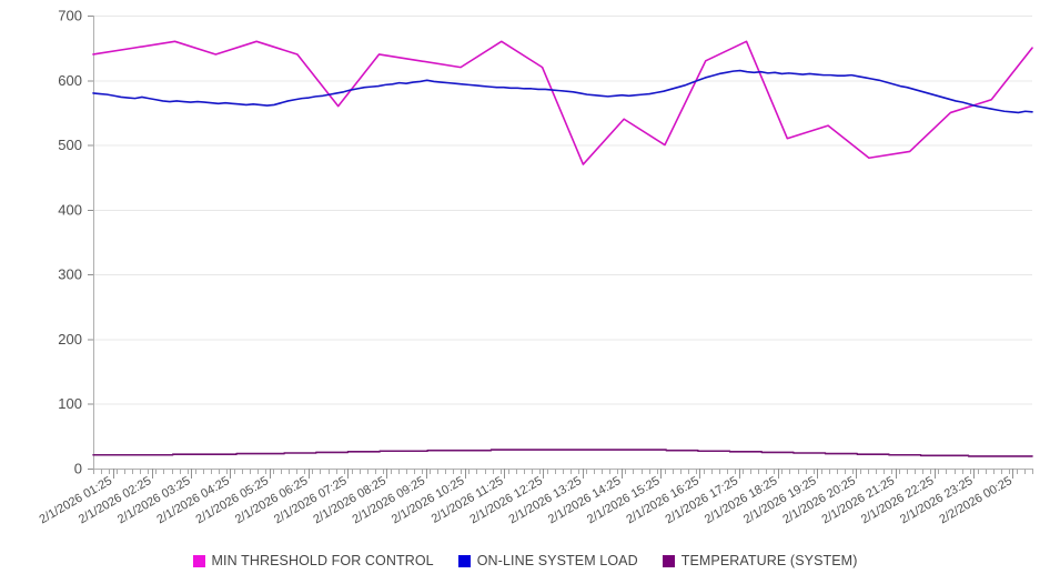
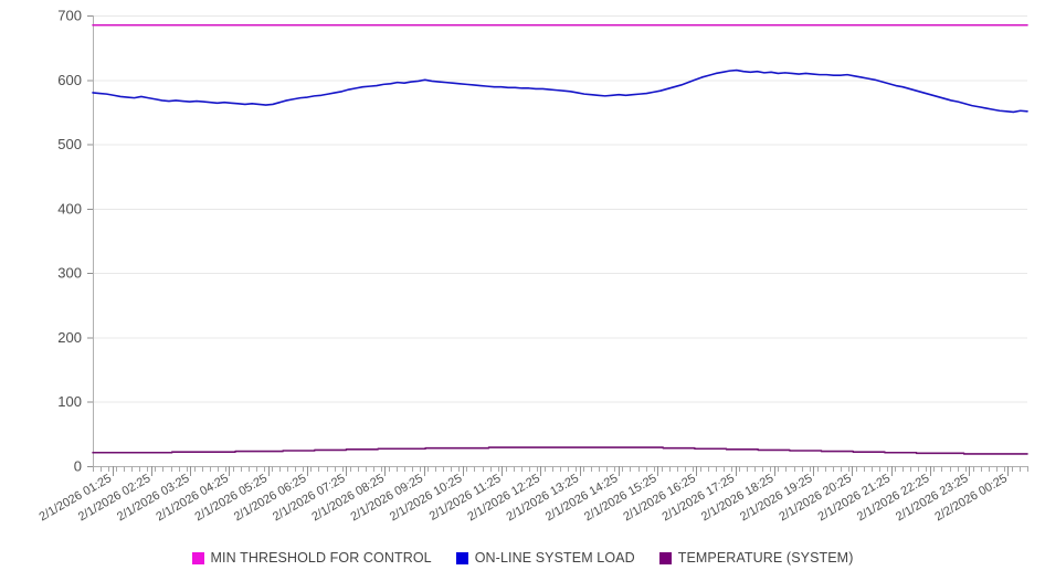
MIN THRESHOLD FOR CONTROL/2/1/2026 01:25: 640 -> 680
MIN THRESHOLD FOR CONTROL/2/1/2026 02:25: 650 -> 680
MIN THRESHOLD FOR CONTROL/2/1/2026 03:25: 660 -> 680
MIN THRESHOLD FOR CONTROL/2/1/2026 04:25: 640 -> 680
MIN THRESHOLD FOR CONTROL/2/1/2026 05:25: 660 -> 680
MIN THRESHOLD FOR CONTROL/2/1/2026 06:25: 640 -> 680
MIN THRESHOLD FOR CONTROL/2/1/2026 07:25: 560 -> 680
MIN THRESHOLD FOR CONTROL/2/1/2026 08:25: 640 -> 680
MIN THRESHOLD FOR CONTROL/2/1/2026 09:25: 630 -> 680
MIN THRESHOLD FOR CONTROL/2/1/2026 10:25: 620 -> 680
MIN THRESHOLD FOR CONTROL/2/1/2026 11:25: 660 -> 680
MIN THRESHOLD FOR CONTROL/2/1/2026 12:25: 620 -> 680
MIN THRESHOLD FOR CONTROL/2/1/2026 13:25: 470 -> 680
MIN THRESHOLD FOR CONTROL/2/1/2026 14:25: 540 -> 680
MIN THRESHOLD FOR CONTROL/2/1/2026 15:25: 500 -> 680
MIN THRESHOLD FOR CONTROL/2/1/2026 16:25: 630 -> 680
MIN THRESHOLD FOR CONTROL/2/1/2026 17:25: 660 -> 680
ON-LINE SYSTEM LOAD/2/1/2026 17:25: 570 -> 600
MIN THRESHOLD FOR CONTROL/2/1/2026 18:25: 510 -> 680
MIN THRESHOLD FOR CONTROL/2/1/2026 19:25: 530 -> 680
MIN THRESHOLD FOR CONTROL/2/1/2026 20:25: 480 -> 680
MIN THRESHOLD FOR CONTROL/2/1/2026 21:25: 490 -> 680
MIN THRESHOLD FOR CONTROL/2/1/2026 22:25: 550 -> 680
MIN THRESHOLD FOR CONTROL/2/1/2026 23:25: 570 -> 680
MIN THRESHOLD FOR CONTROL/2/2/2026 00:25: 650 -> 680
